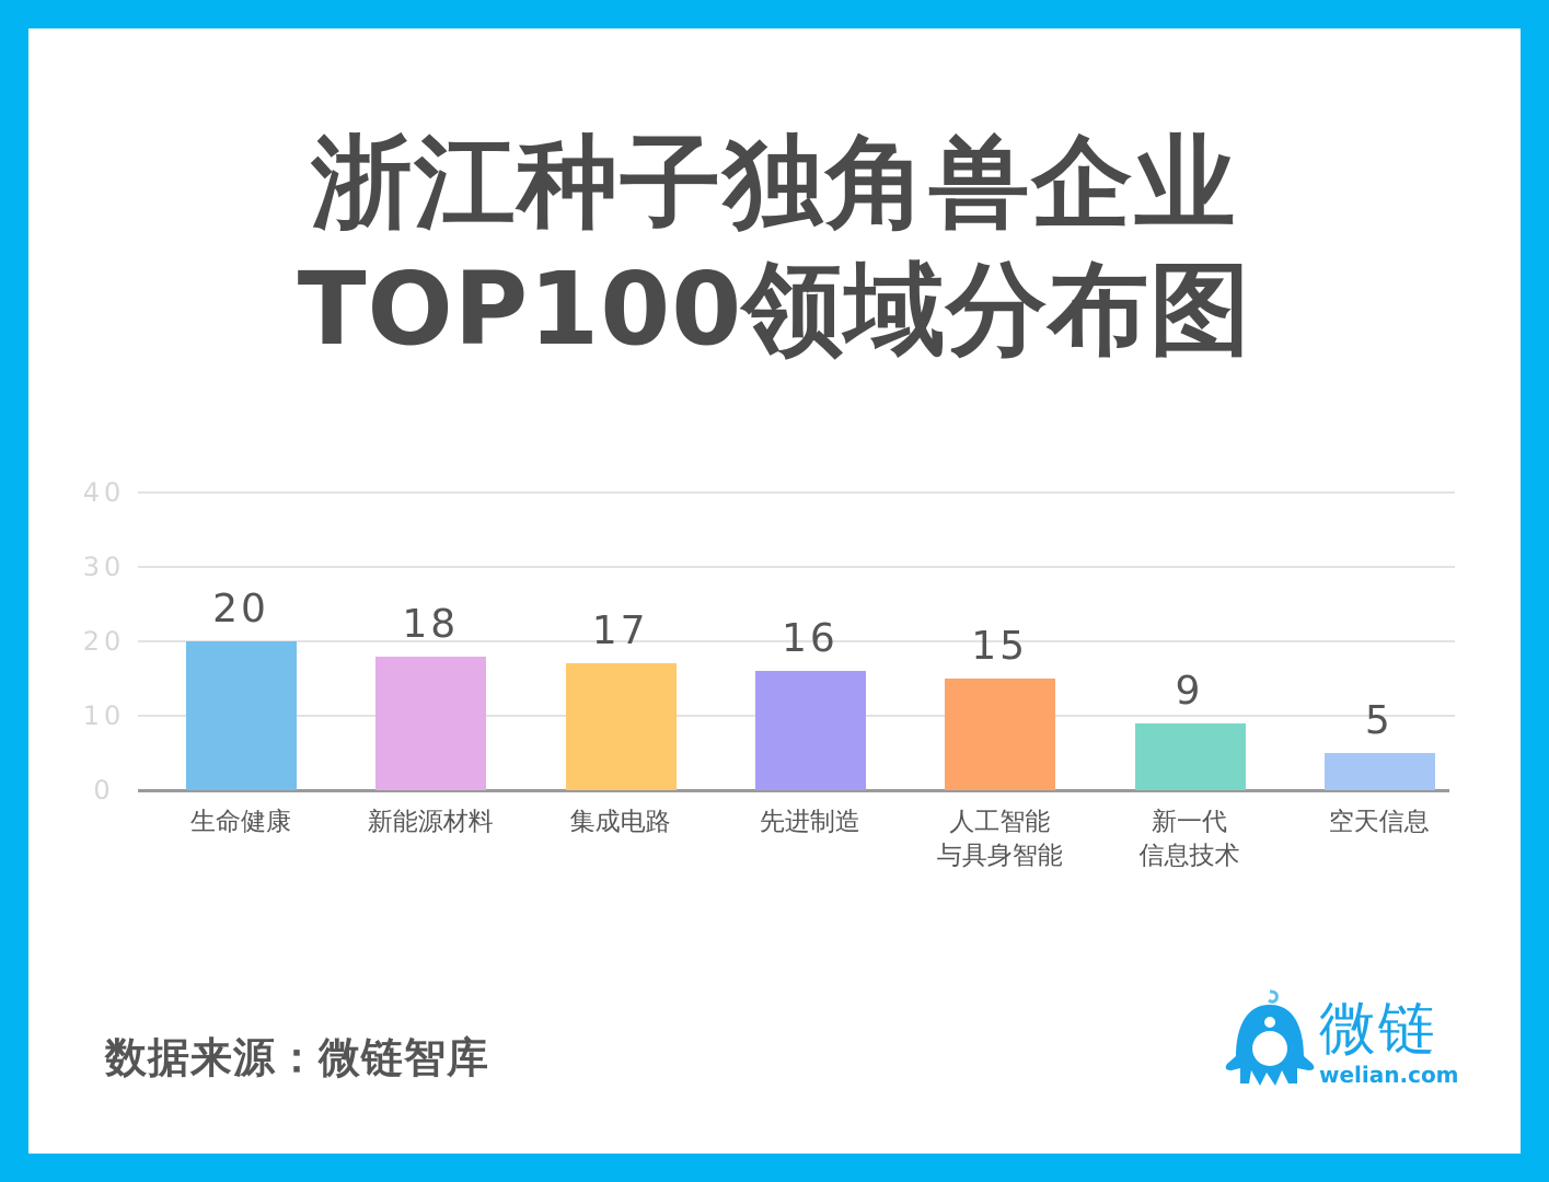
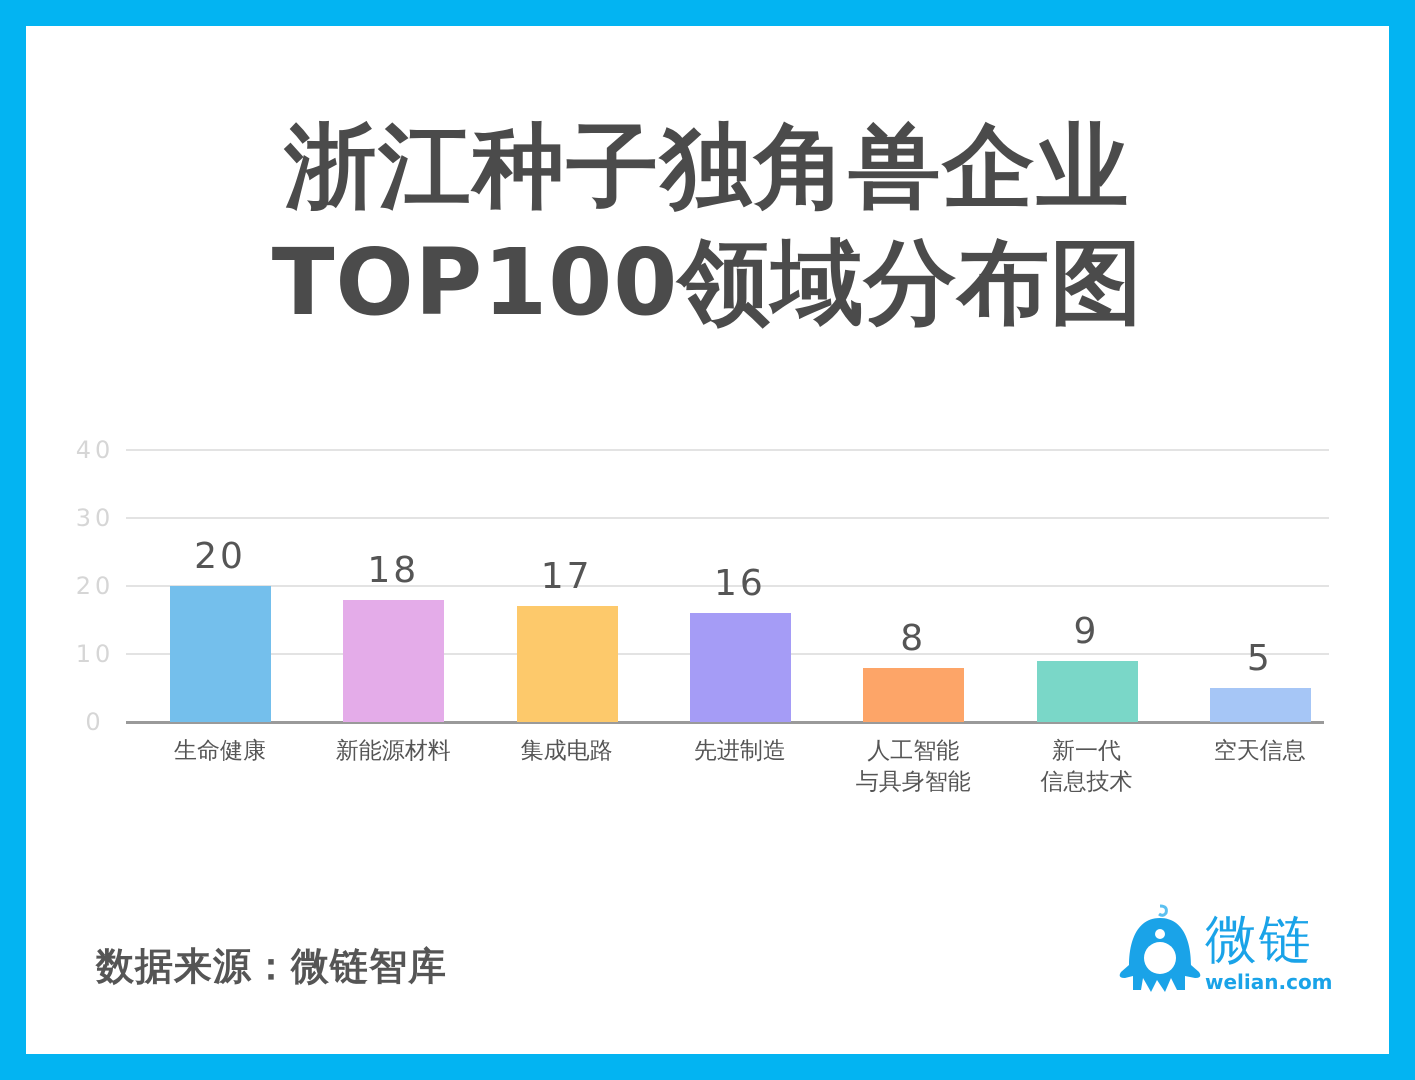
人工智能与具身智能: 15 -> 8
